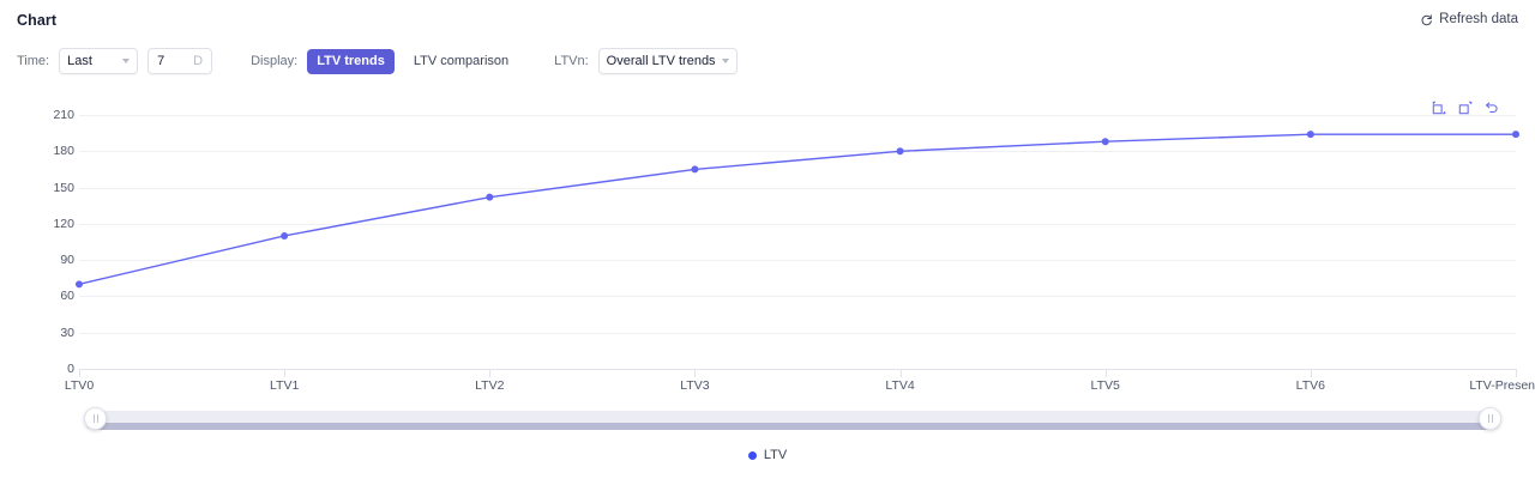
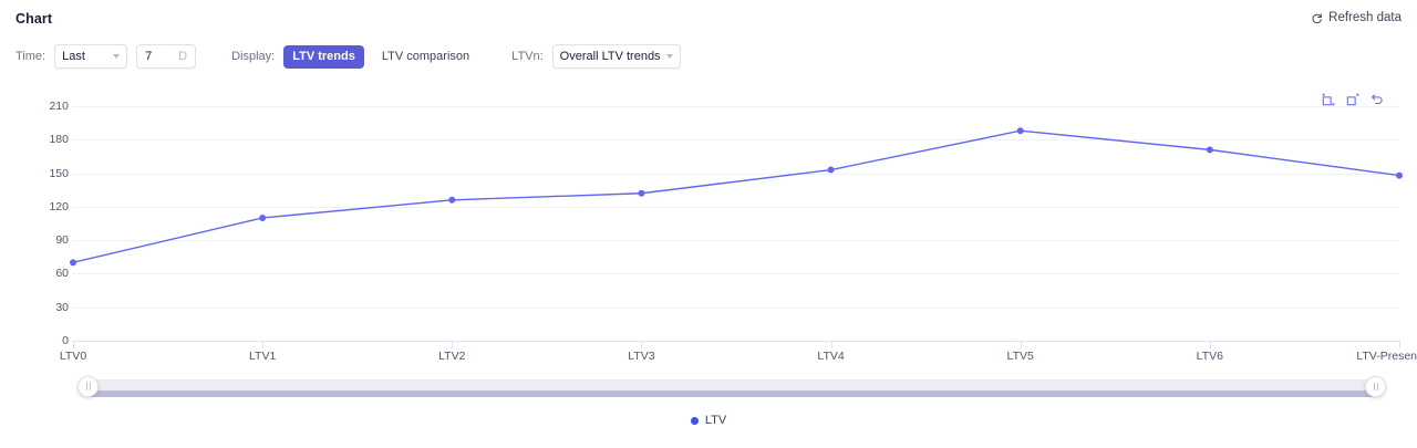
LTV2: 142 -> 126
LTV3: 165 -> 132
LTV4: 180 -> 153
LTV6: 194 -> 171
LTV-Presen: 194 -> 148
